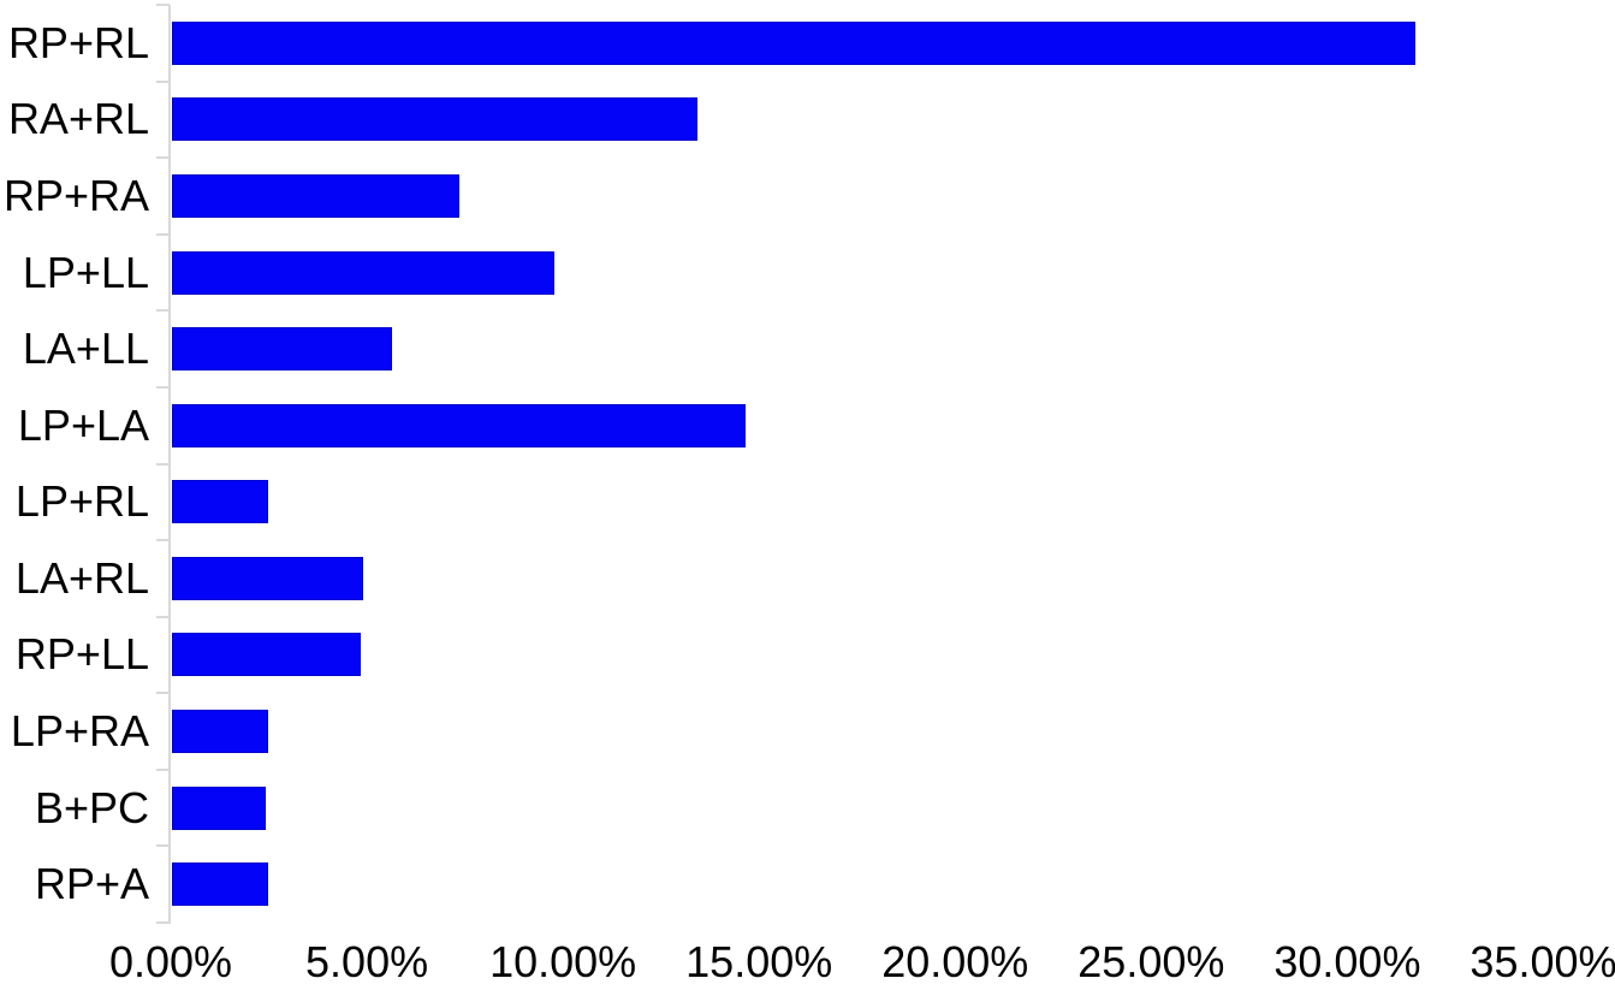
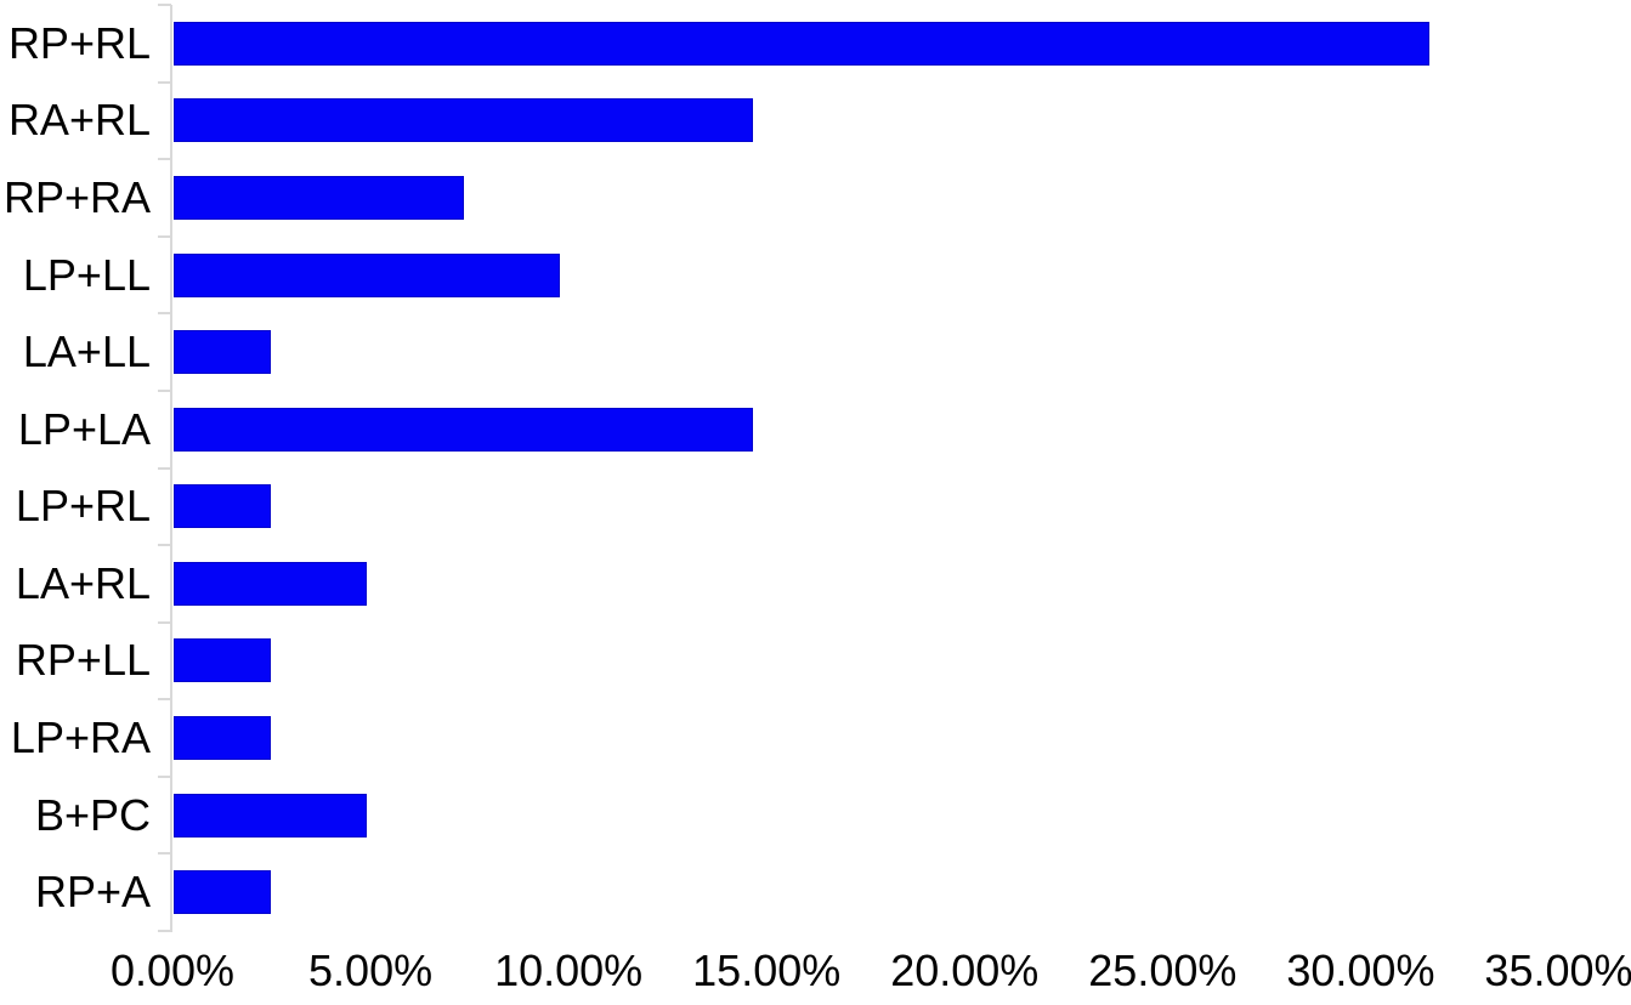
RA+RL: 13.4% -> 14.6%
LA+LL: 5.6% -> 2.4%
RP+LL: 4.8% -> 2.4%
B+PC: 2.4% -> 4.9%
